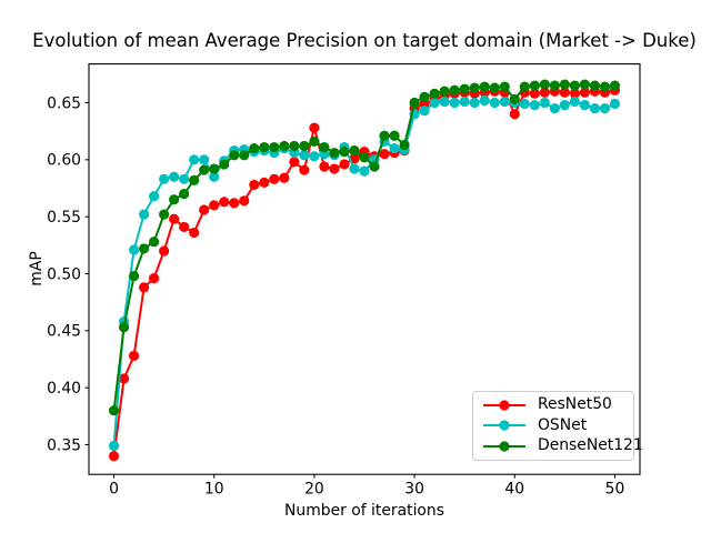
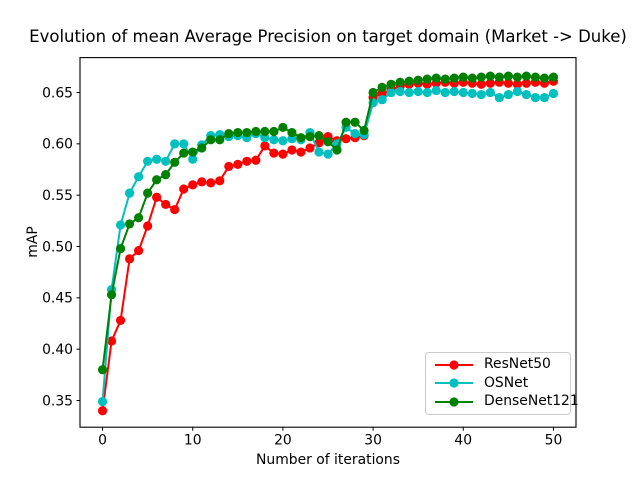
ResNet50/20: 0.628 -> 0.590
ResNet50/40: 0.640 -> 0.660
DenseNet121/40: 0.653 -> 0.665
